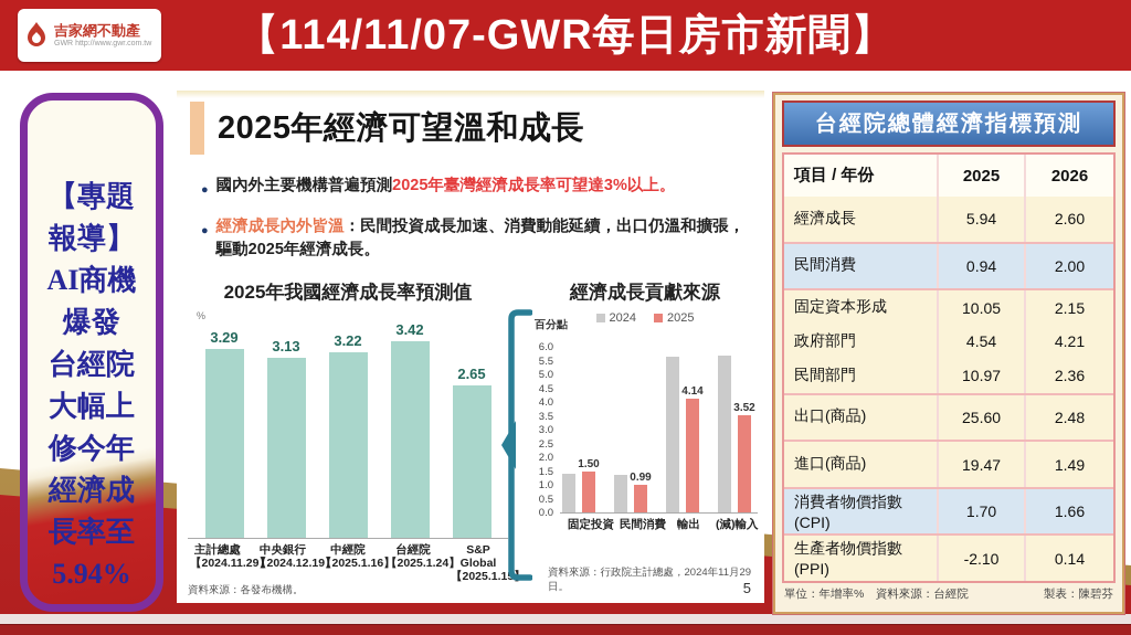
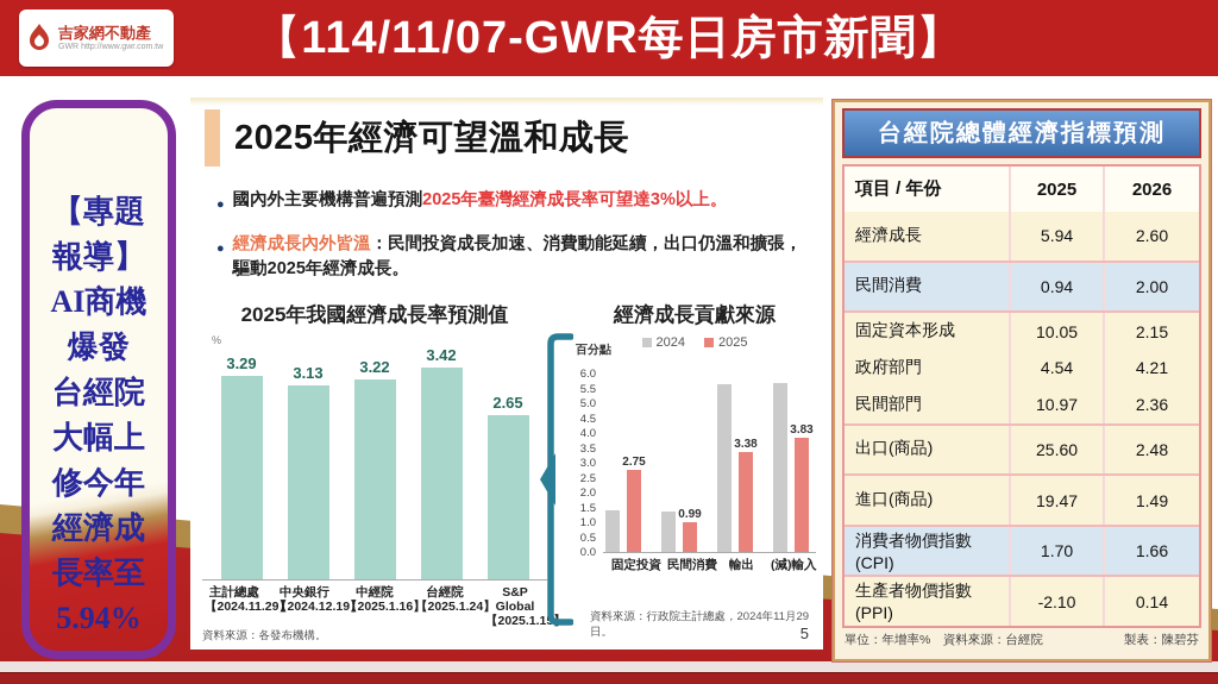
經濟成長貢獻來源/2025/固定投資: 1.50 -> 2.75
經濟成長貢獻來源/2025/輸出: 4.14 -> 3.38
經濟成長貢獻來源/2025/(減)輸入: 3.52 -> 3.83
